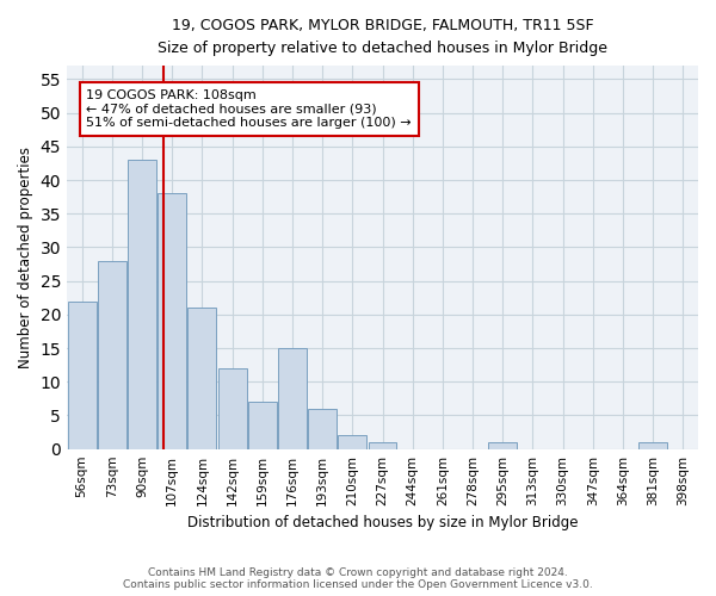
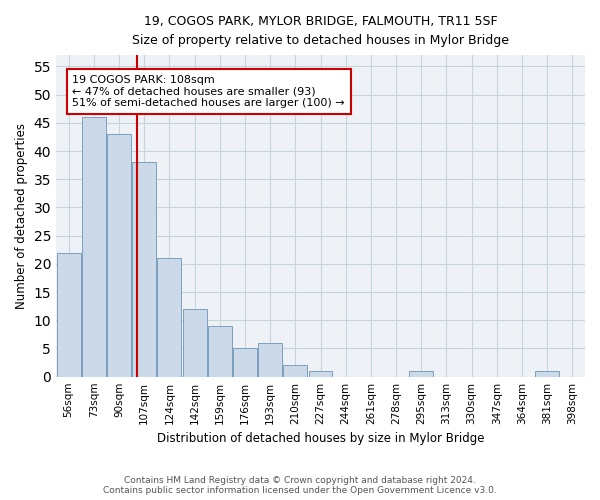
73sqm: 28 -> 46
159sqm: 7 -> 9
176sqm: 15 -> 5
